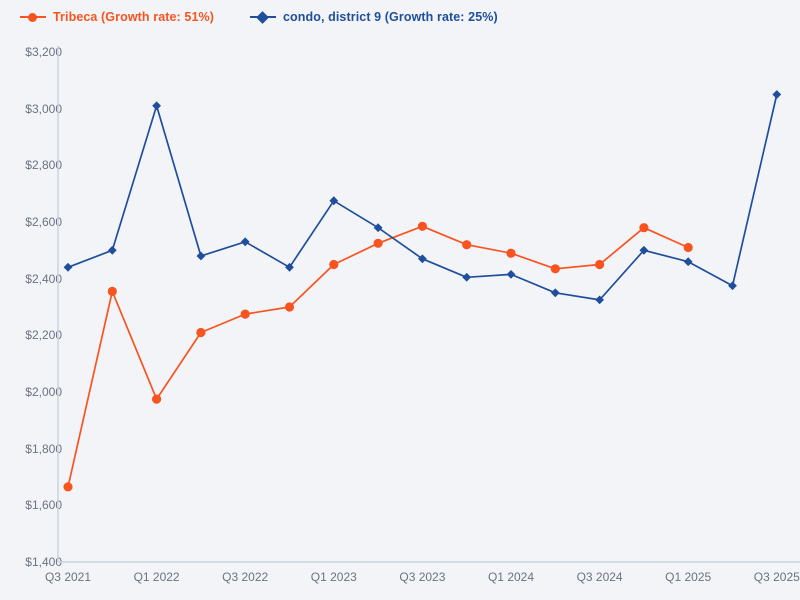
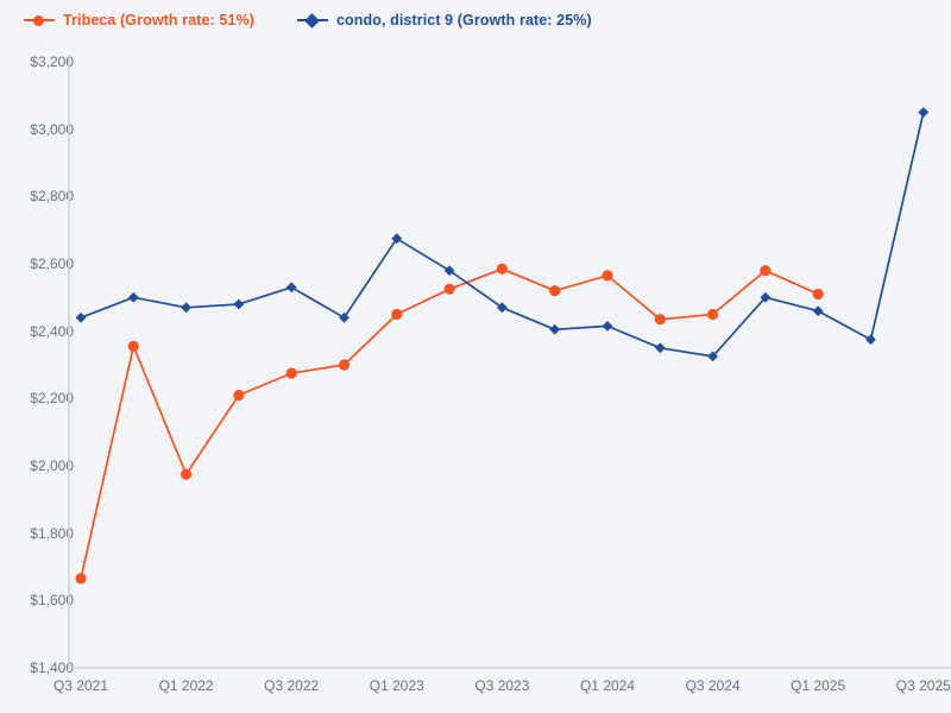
condo, district 9 (Growth rate: 25%)/Q1 2022: $3010 -> $2470
Tribeca (Growth rate: 51%)/Q1 2024: $2490 -> $2560
